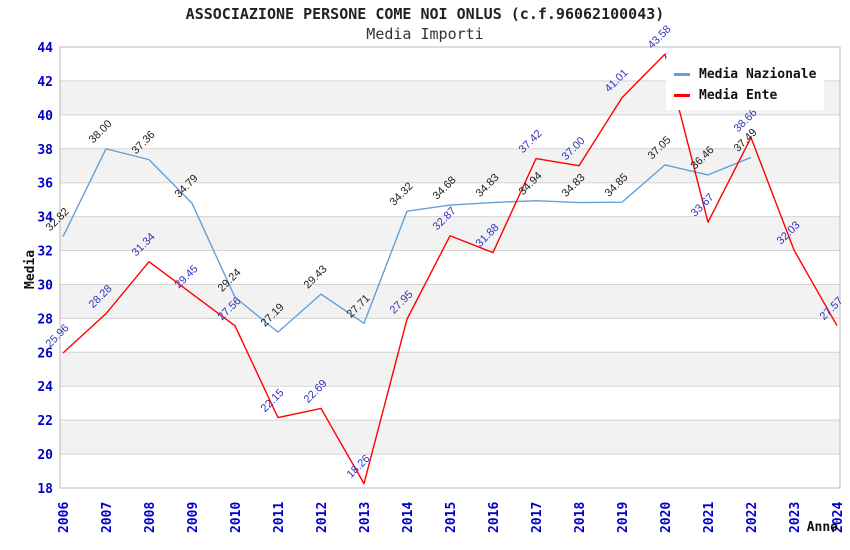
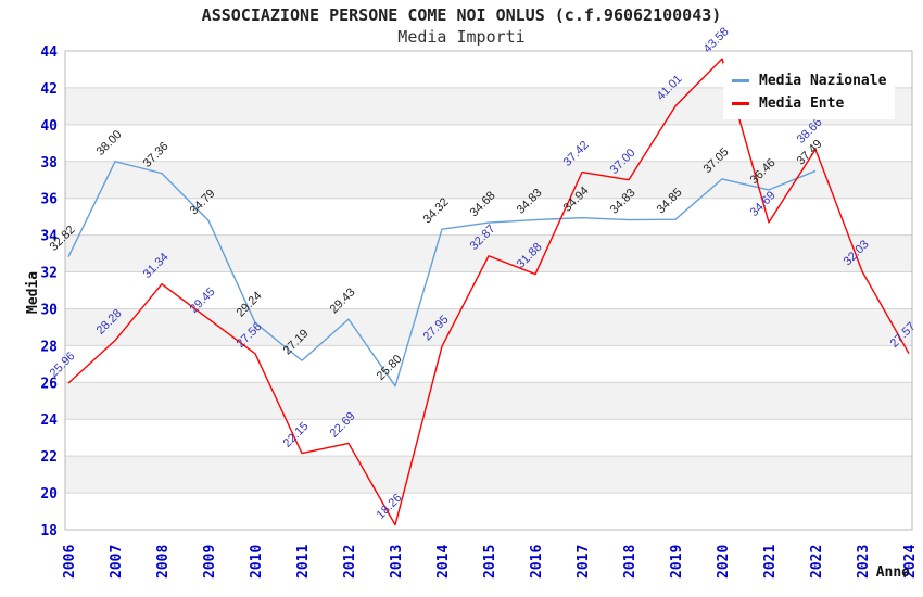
Media Nazionale/2013: 27.71 -> 25.80
Media Ente/2021: 33.67 -> 34.69
